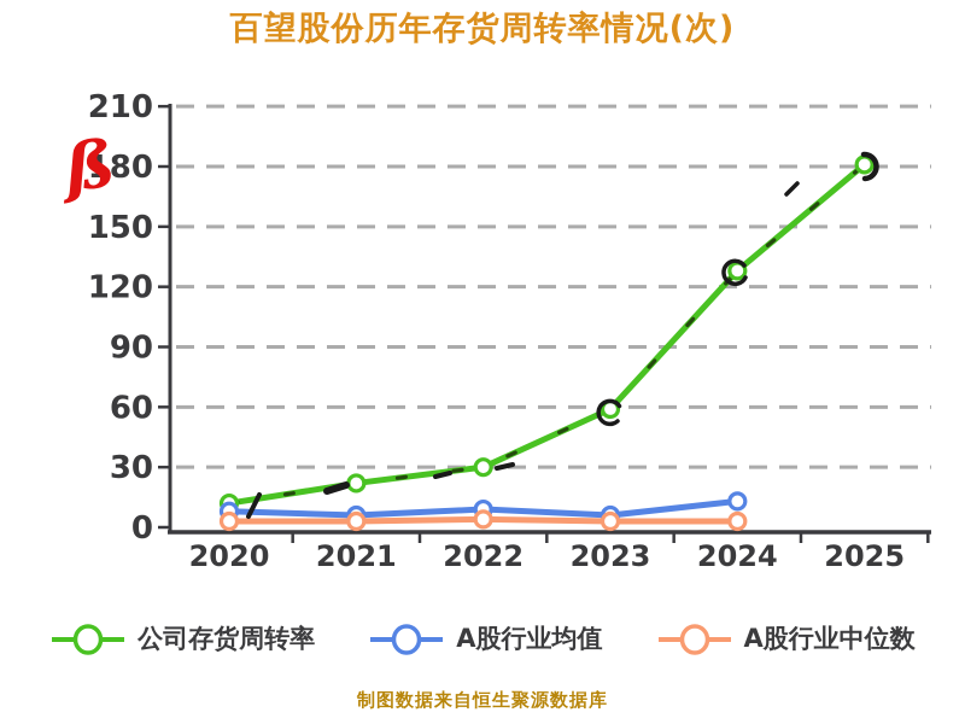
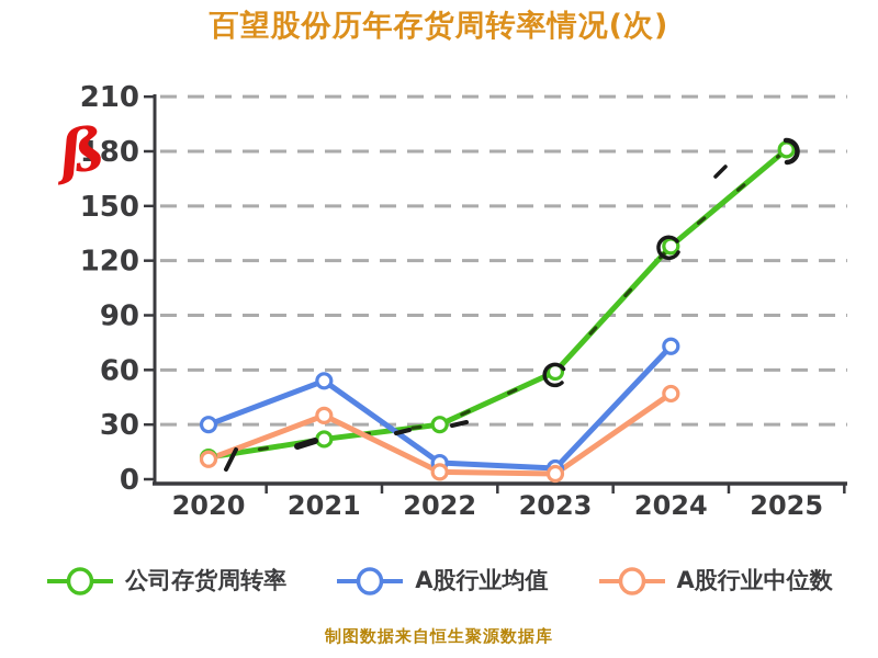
A股行业均值/2020: 8 -> 30
A股行业中位数/2020: 3 -> 11
A股行业均值/2021: 6 -> 54
A股行业中位数/2021: 3 -> 35
A股行业均值/2024: 13 -> 73
A股行业中位数/2024: 3 -> 47
